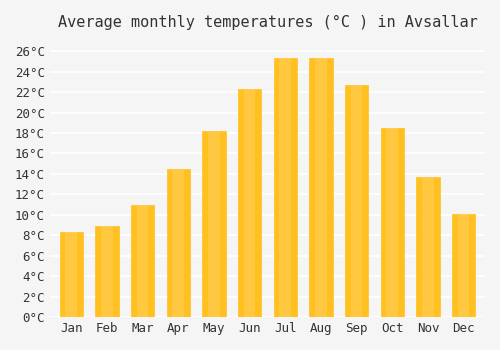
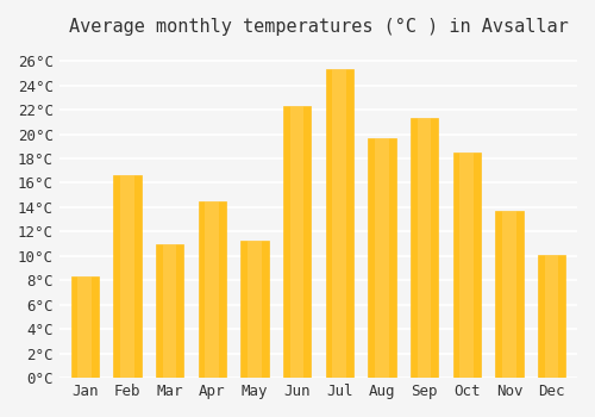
Feb: 8.9°C -> 16.6°C
May: 18.2°C -> 11.3°C
Aug: 25.3°C -> 19.7°C
Sep: 22.7°C -> 21.3°C
